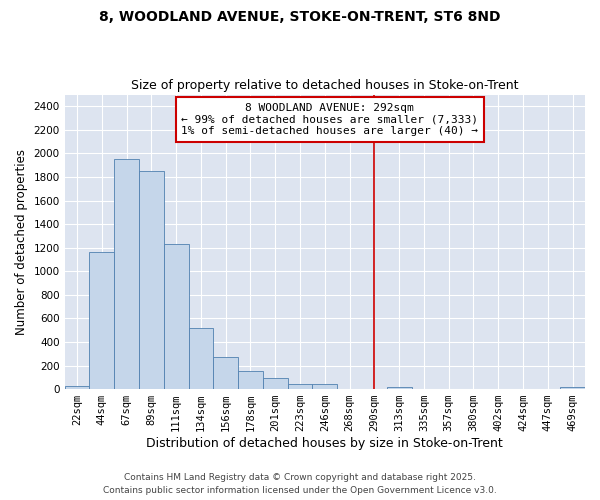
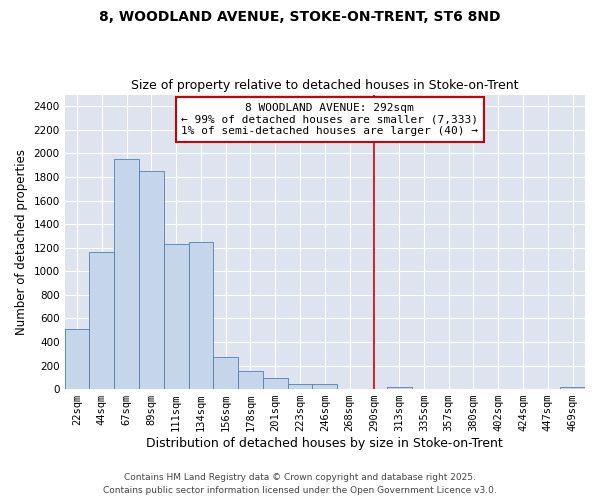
22sqm: 20 -> 510
134sqm: 520 -> 1250
